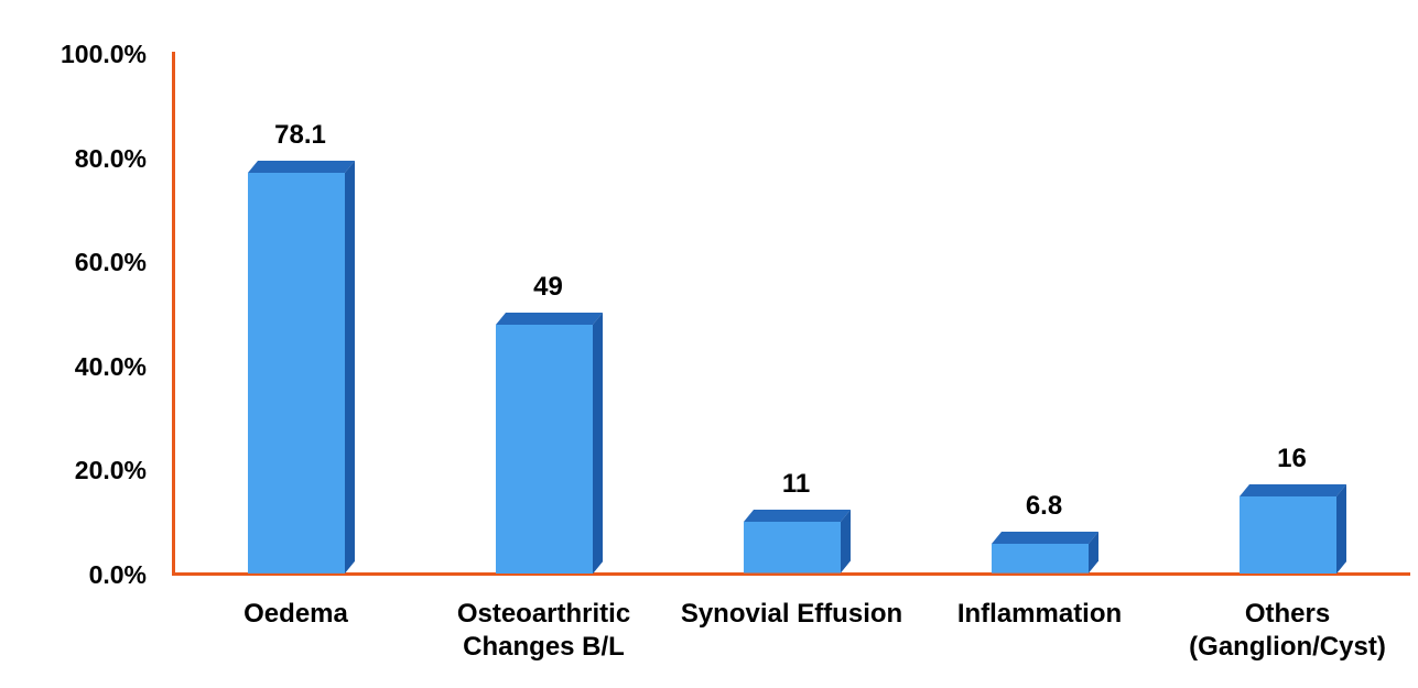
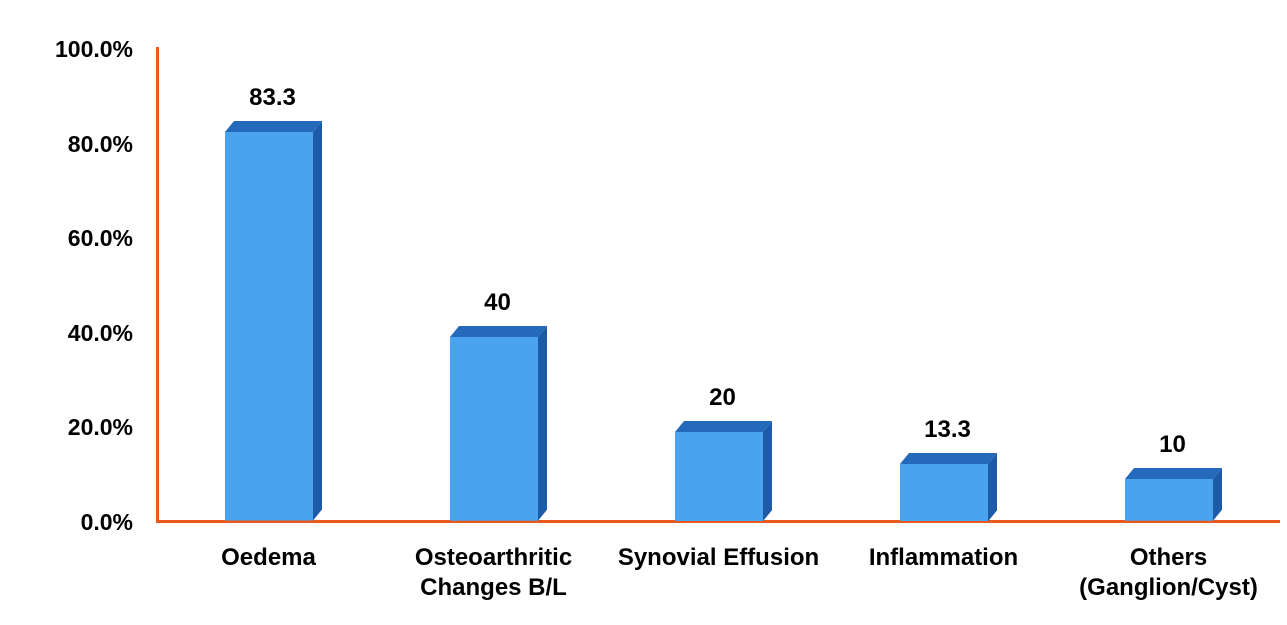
Oedema: 78.1 -> 83.3
Osteoarthritic Changes B/L: 49 -> 40
Synovial Effusion: 11 -> 20
Inflammation: 6.8 -> 13.3
Others (Ganglion/Cyst): 16 -> 10
